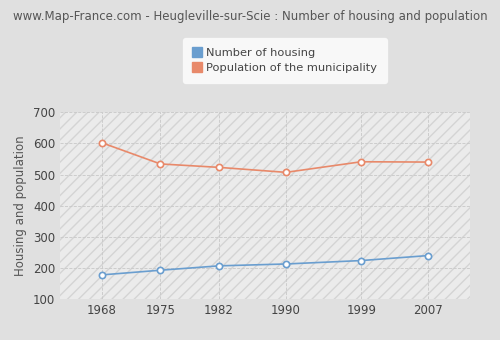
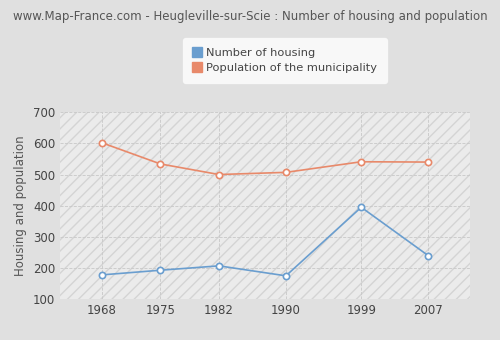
Population of the municipality/1982: 523 -> 500
Number of housing/1990: 213 -> 175
Number of housing/1999: 224 -> 395
